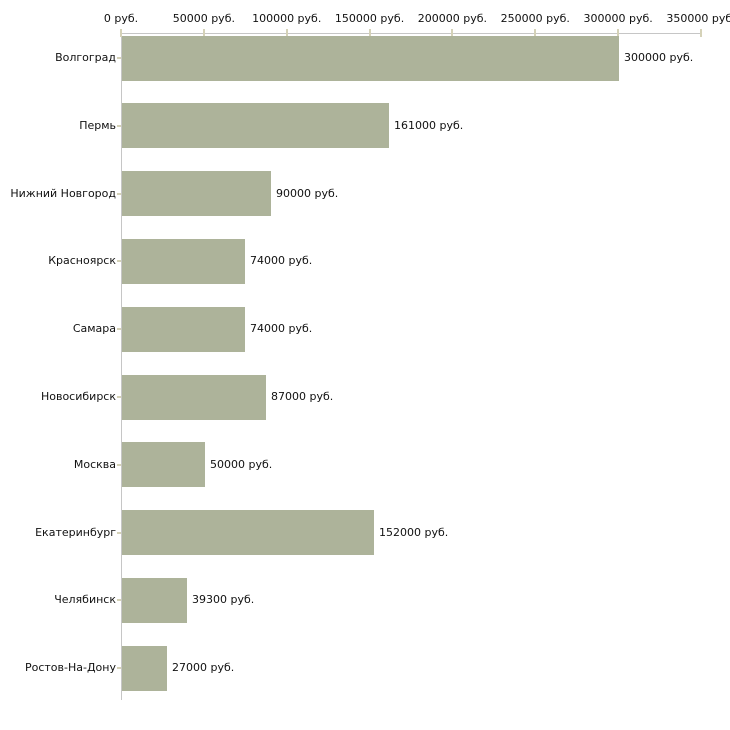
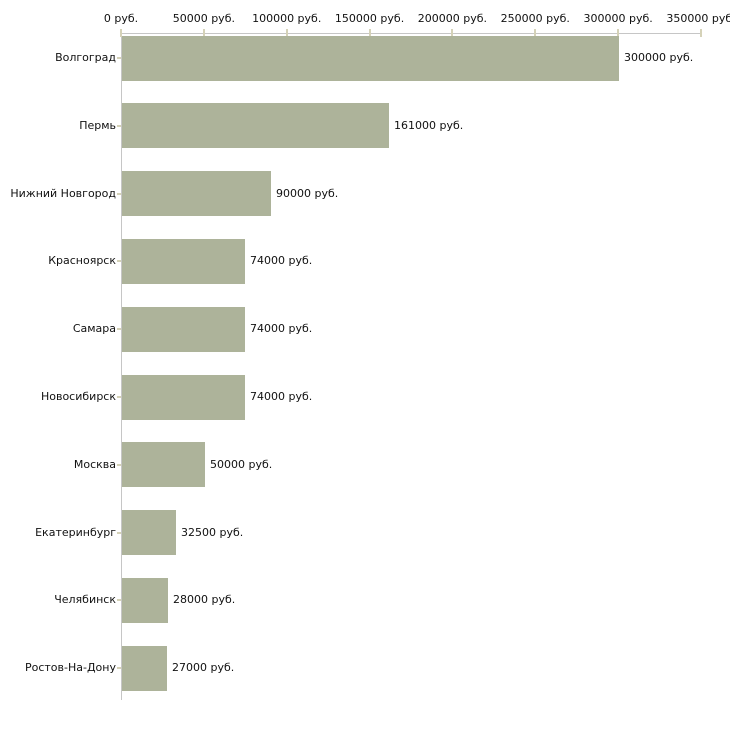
Новосибирск: 87000 -> 74000
Екатеринбург: 152000 -> 32500
Челябинск: 39300 -> 28000
